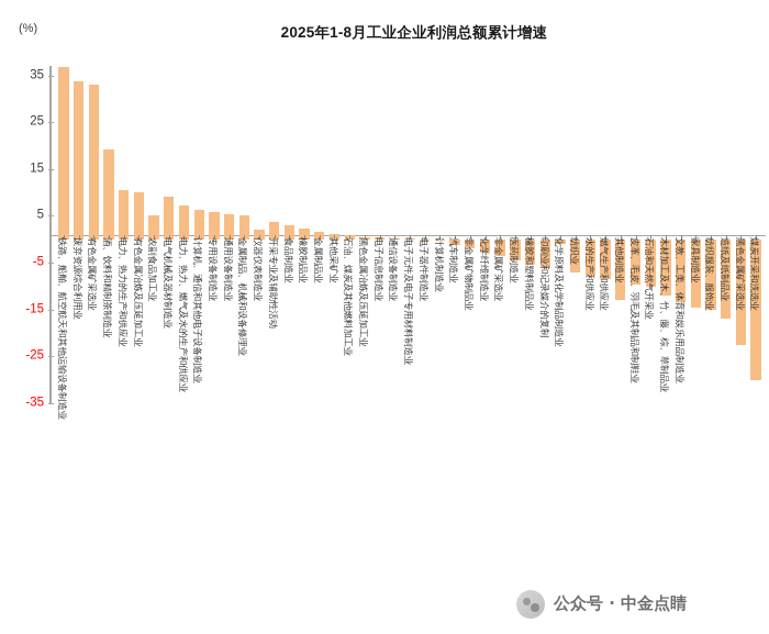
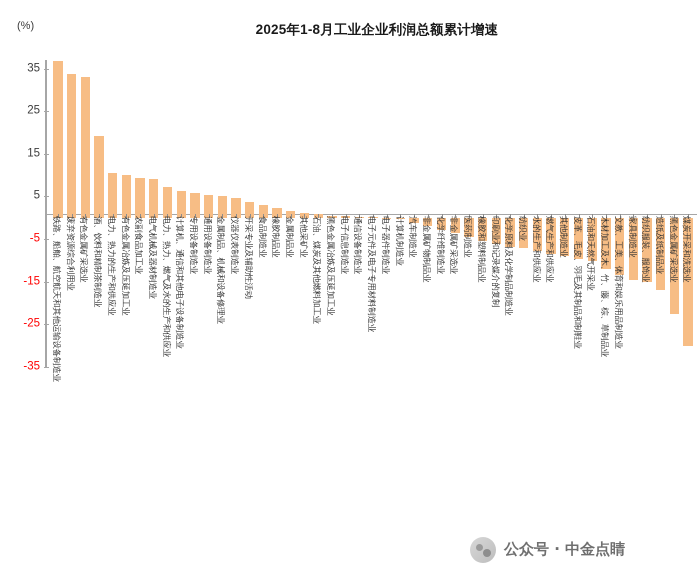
农副食品加工业: 5 -> 9
仪器仪表制造业: 2 -> 5
化学原料及化学制品制造业: -1 -> -7
其他制造业: -13 -> -9
